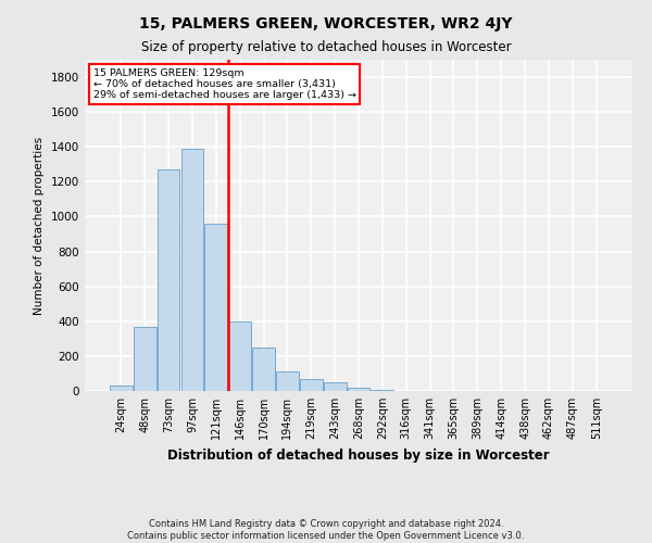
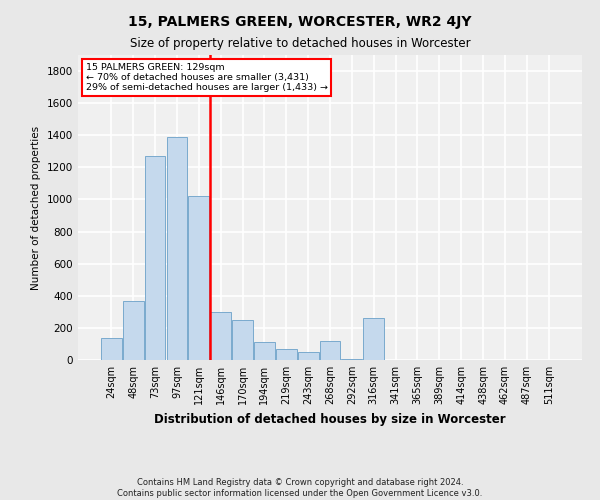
24sqm: 30 -> 140
121sqm: 960 -> 1020
146sqm: 400 -> 300
268sqm: 20 -> 120
316sqm: 0 -> 260
